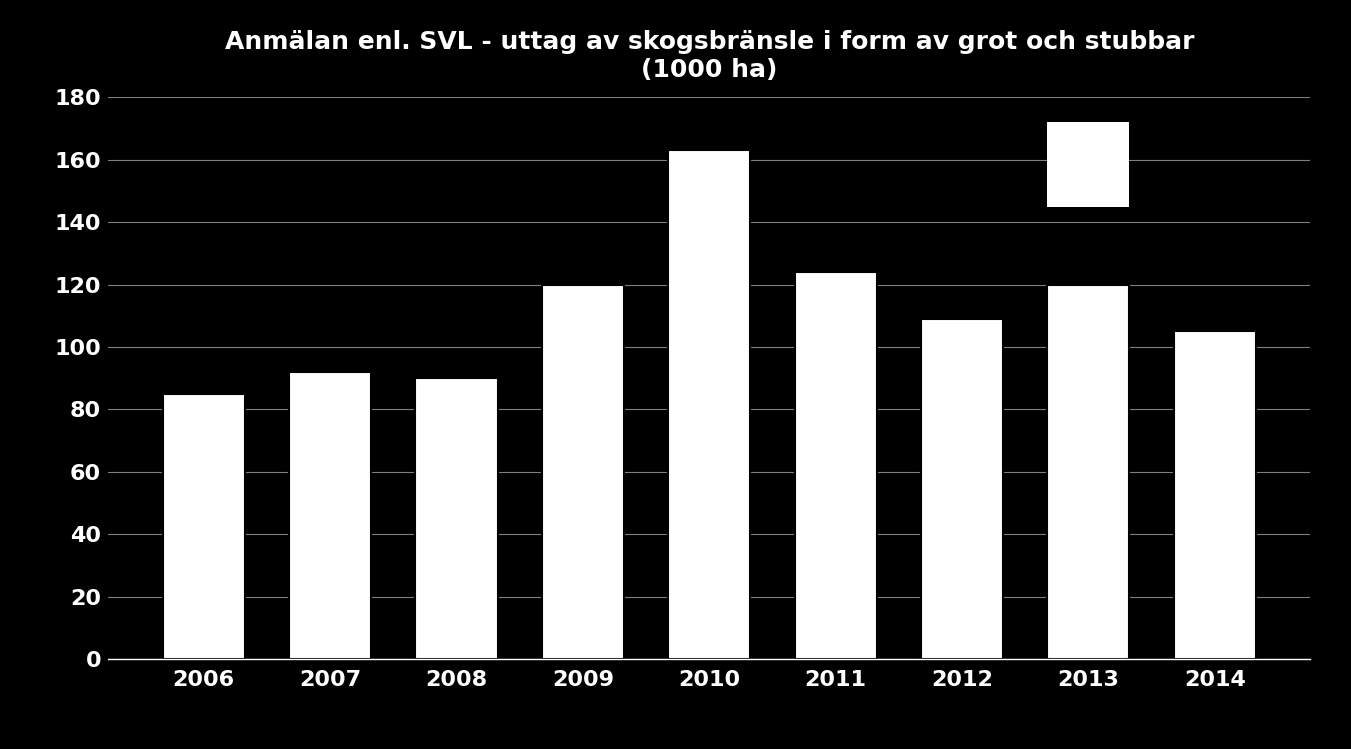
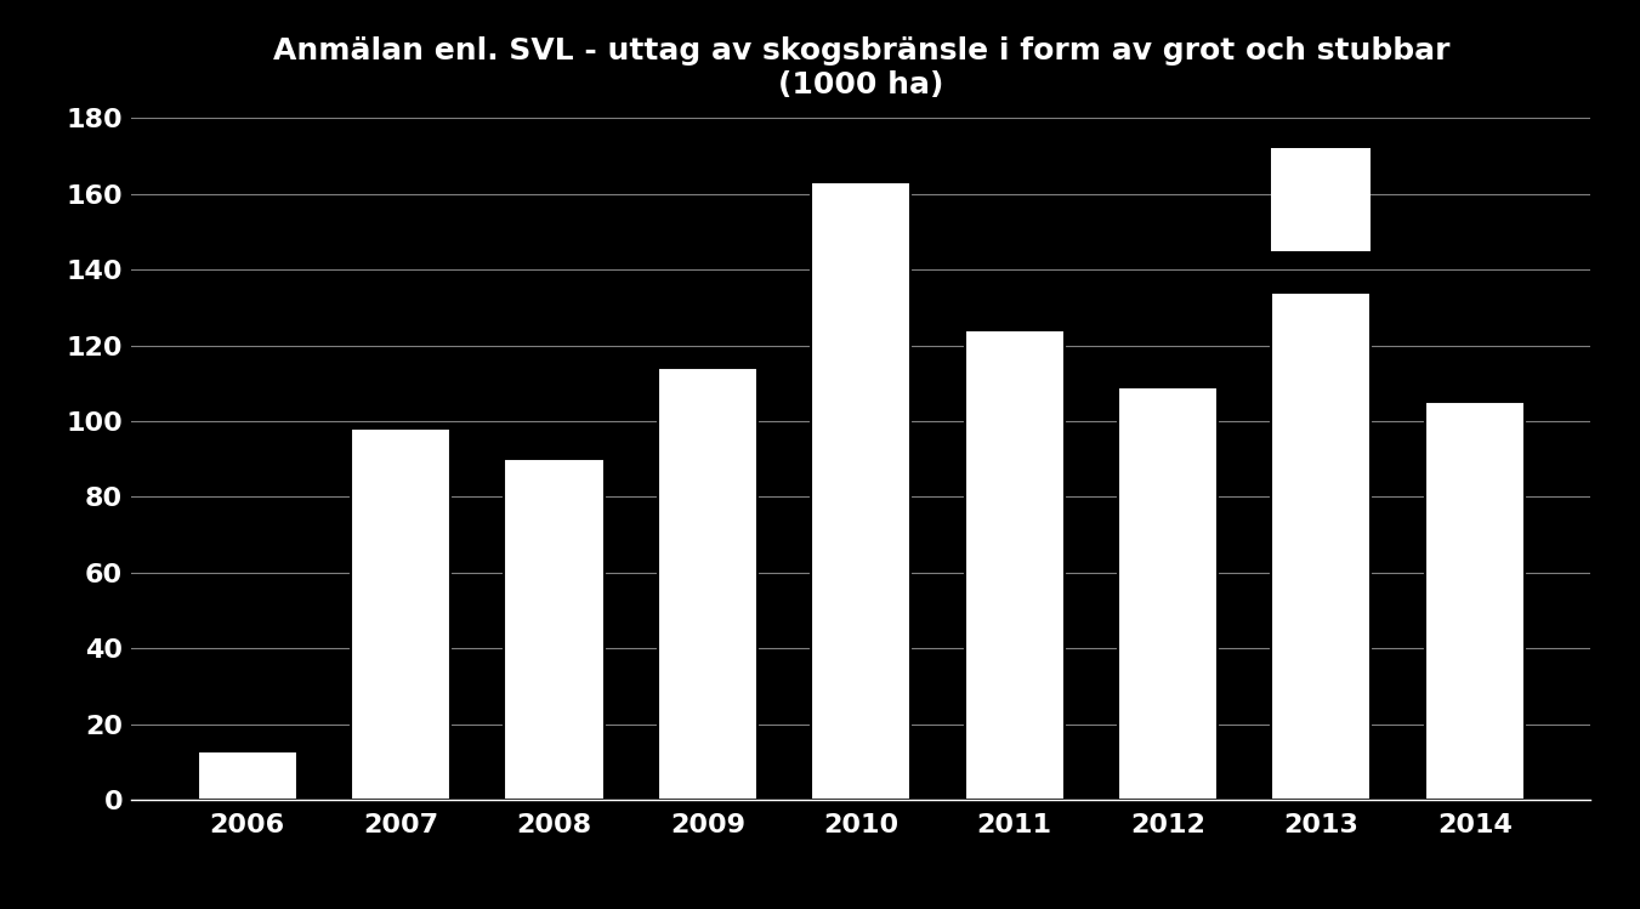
2006: 85 -> 13
2007: 92 -> 98
2009: 120 -> 114
2013: 120 -> 134
